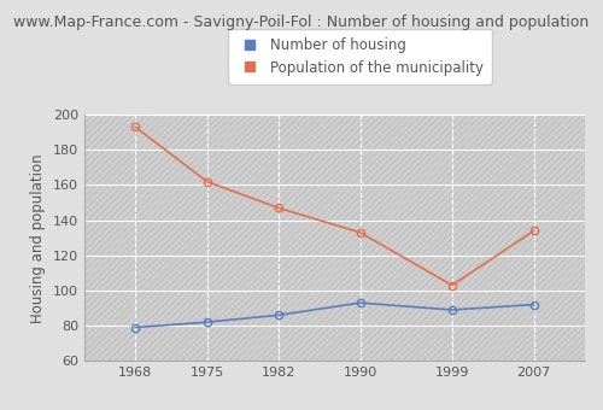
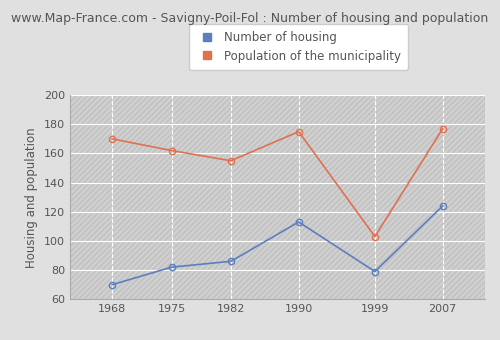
Number of housing/1968: 79 -> 70
Population of the municipality/1968: 193 -> 170
Population of the municipality/1982: 147 -> 155
Number of housing/1990: 93 -> 113
Population of the municipality/1990: 133 -> 175
Number of housing/1999: 89 -> 79
Number of housing/2007: 92 -> 124
Population of the municipality/2007: 134 -> 177
